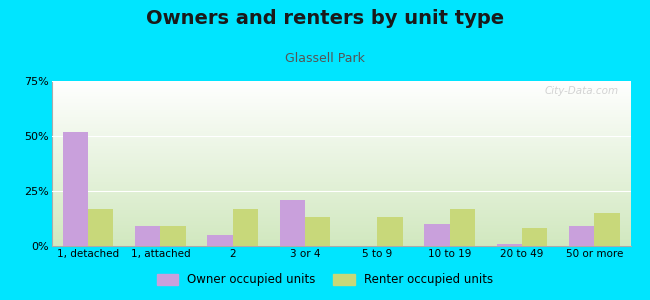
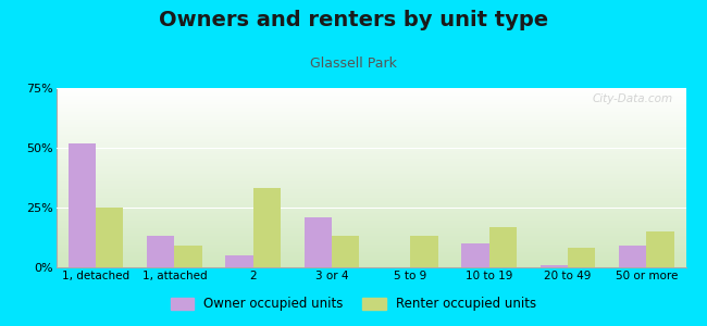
Renter occupied units/1, detached: 17% -> 25%
Owner occupied units/1, attached: 9% -> 13%
Renter occupied units/2: 17% -> 33%
